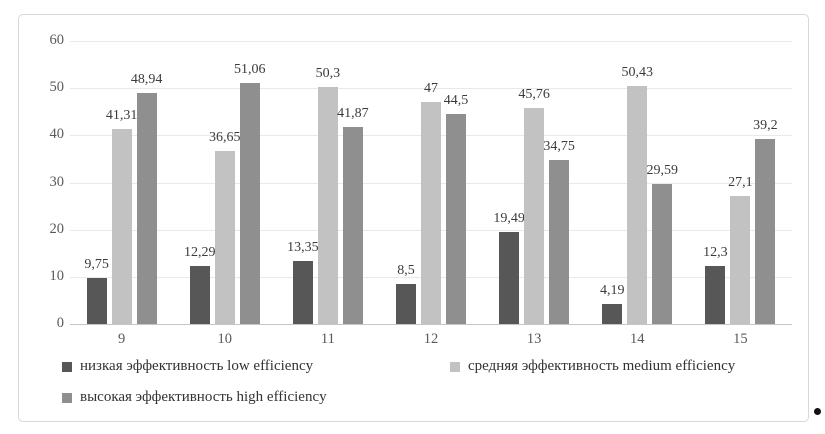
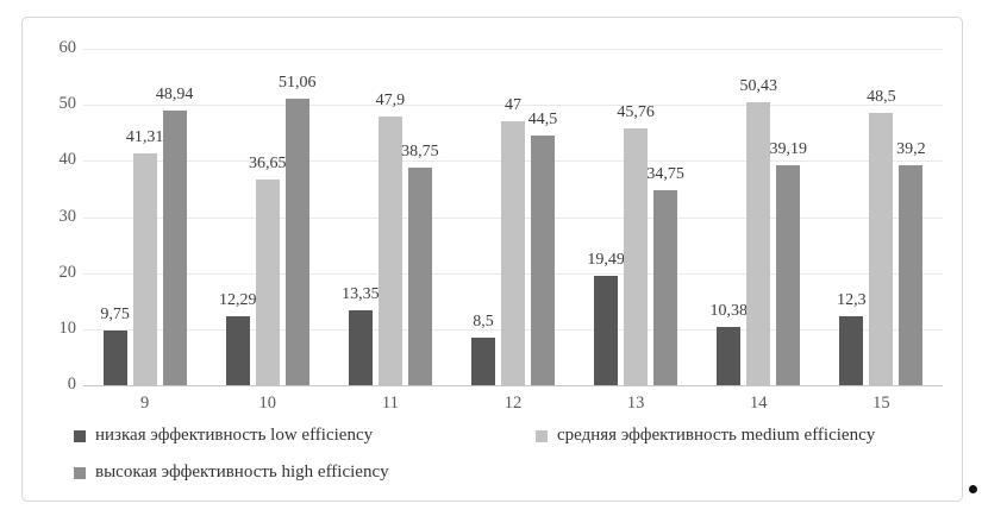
средняя эффективность medium efficiency/11: 50,3 -> 47,9
высокая эффективность high efficiency/11: 41,87 -> 38,75
низкая эффективность low efficiency/14: 4,19 -> 10,38
высокая эффективность high efficiency/14: 29,59 -> 39,19
средняя эффективность medium efficiency/15: 27,1 -> 48,5
